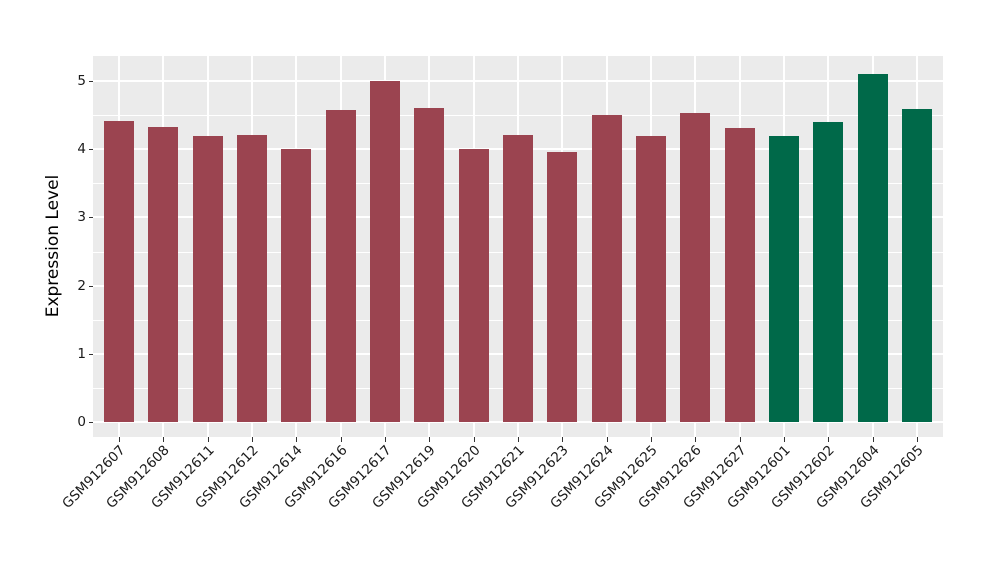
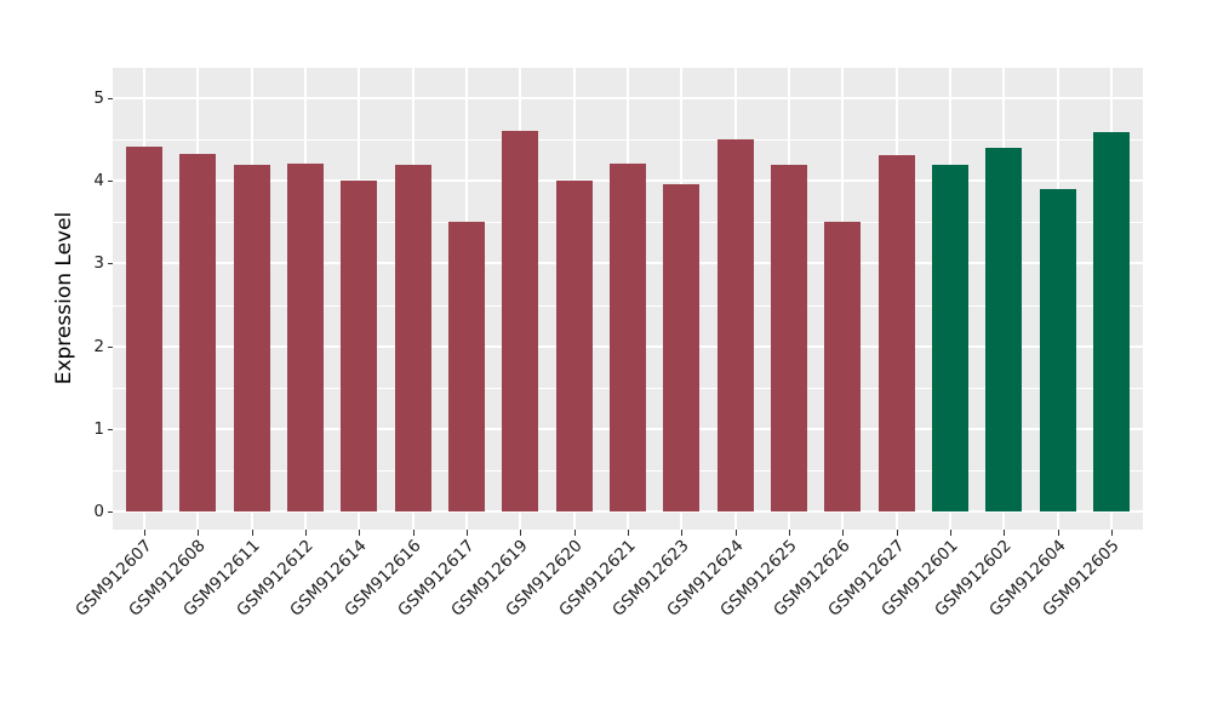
GSM912616: 4.6 -> 4.2
GSM912617: 5.0 -> 3.5
GSM912626: 4.5 -> 3.5
GSM912604: 5.1 -> 3.9
